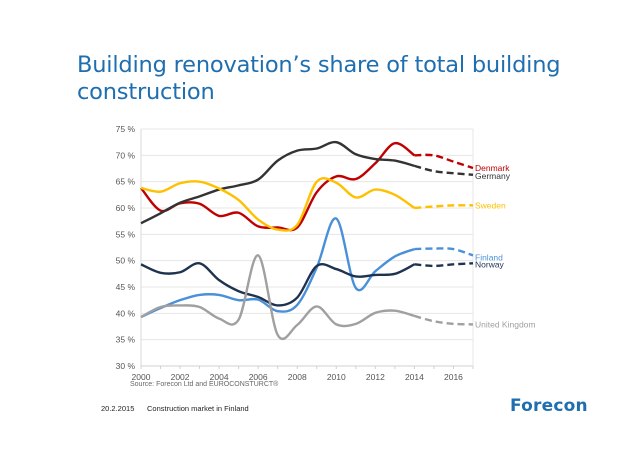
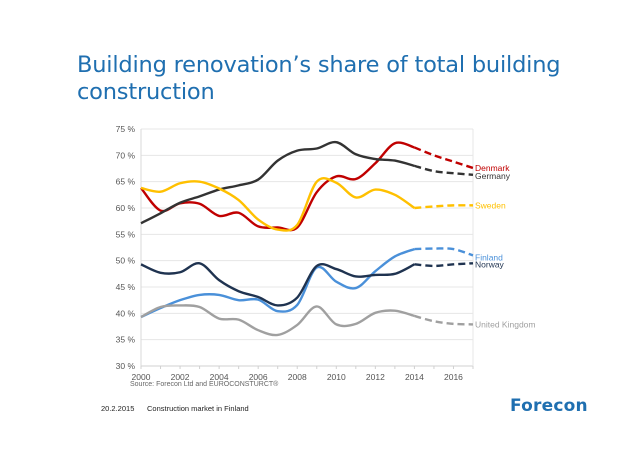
United Kingdom/2006: 51% -> 37%
Finland/2010: 58% -> 46%
Denmark/2014: 70% -> 72%
